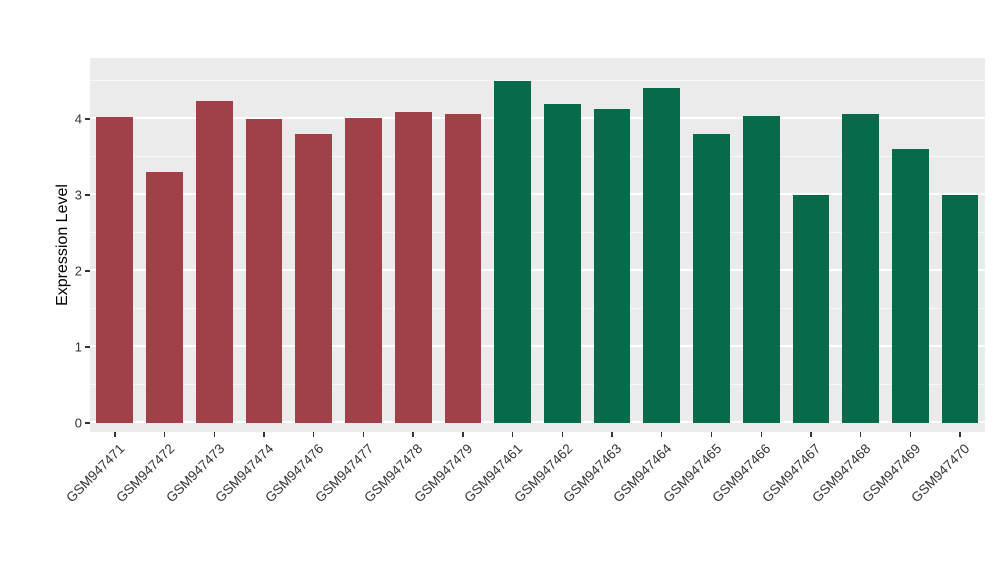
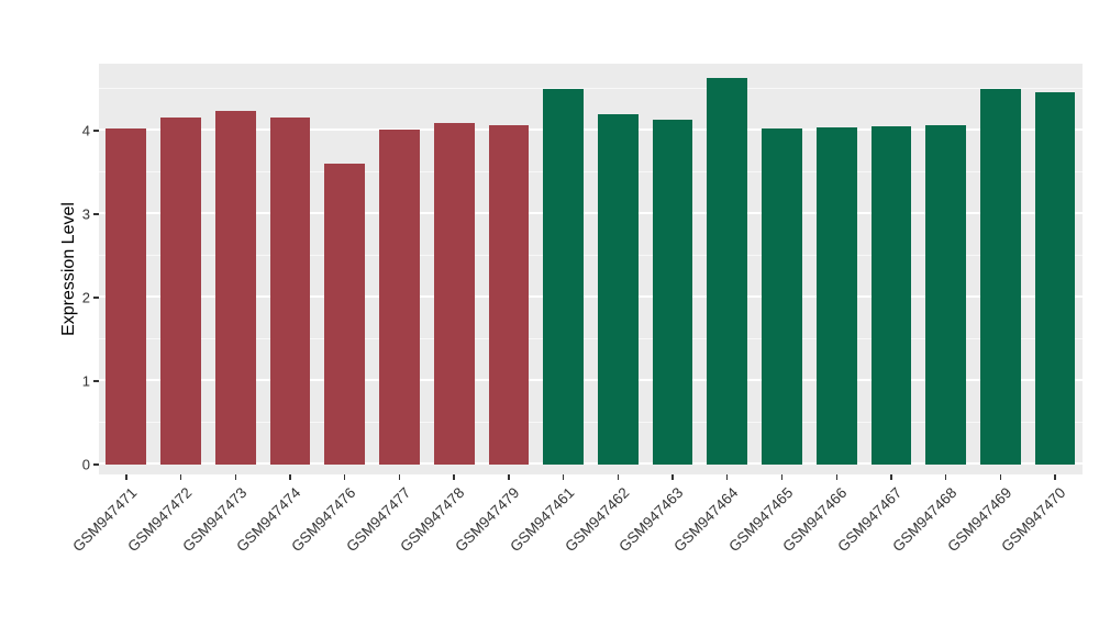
GSM947472: 3.3 -> 4.2
GSM947474: 4.0 -> 4.2
GSM947476: 3.8 -> 3.6
GSM947464: 4.4 -> 4.6
GSM947465: 3.8 -> 4.0
GSM947467: 3.0 -> 4.0
GSM947469: 3.6 -> 4.5
GSM947470: 3.0 -> 4.5
